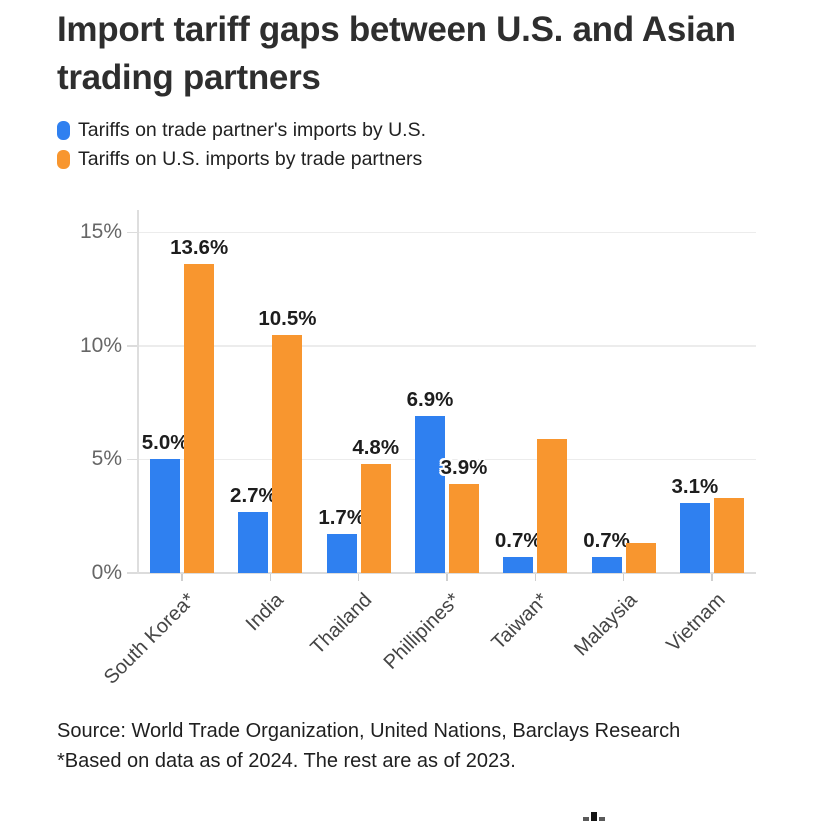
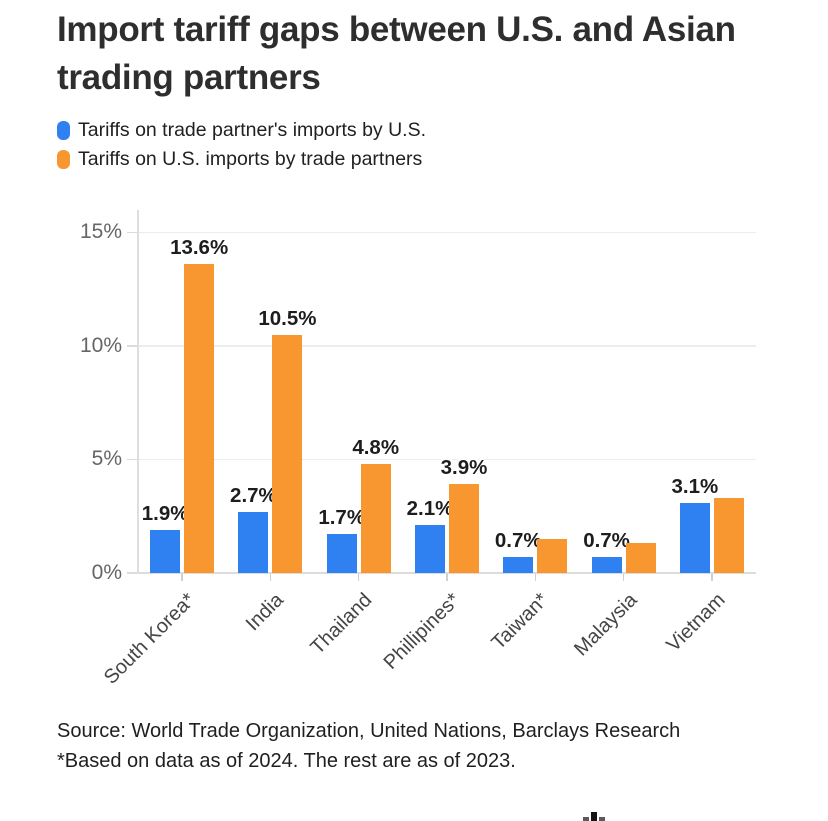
Tariffs on trade partner's imports by U.S./South Korea*: 5.0% -> 1.9%
Tariffs on trade partner's imports by U.S./Phillipines*: 6.9% -> 2.1%
Tariffs on U.S. imports by trade partners/Taiwan*: 5.9% -> 1.5%
